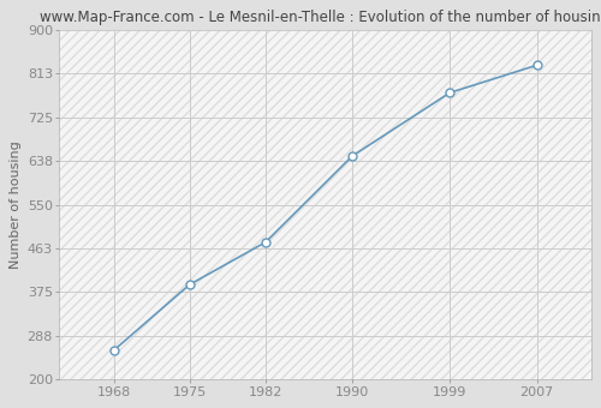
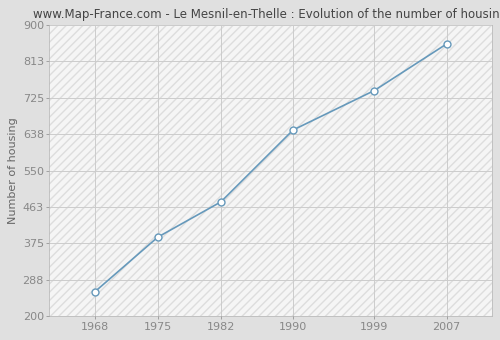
1999: 775 -> 743
2007: 830 -> 855
